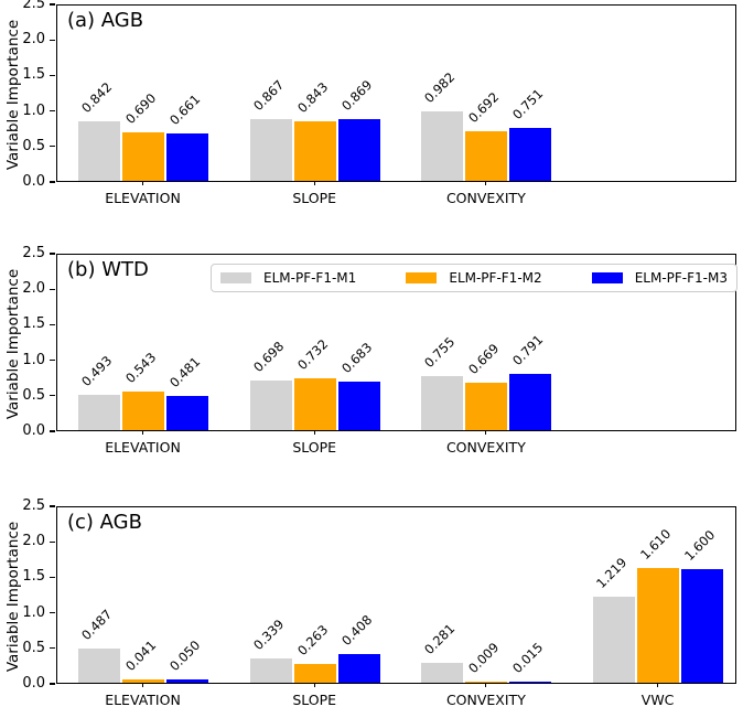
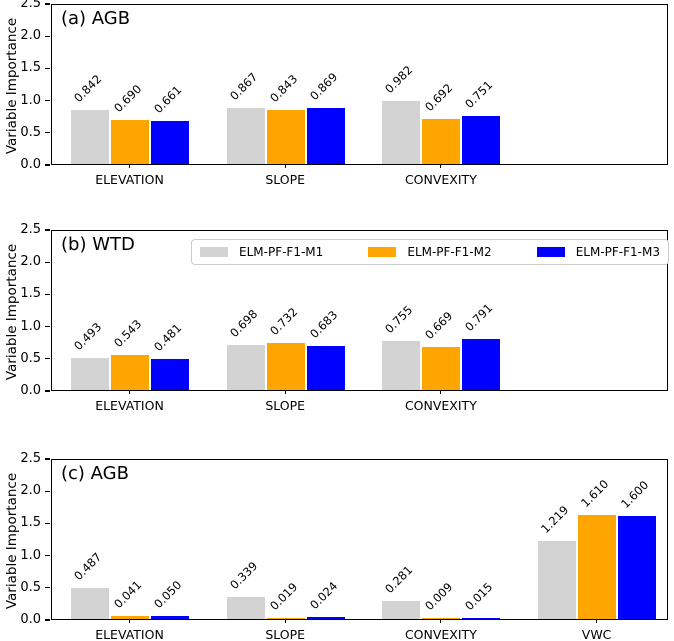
(c) AGB/ELM-PF-F1-M2/SLOPE: 0.263 -> 0.019
(c) AGB/ELM-PF-F1-M3/SLOPE: 0.408 -> 0.024
